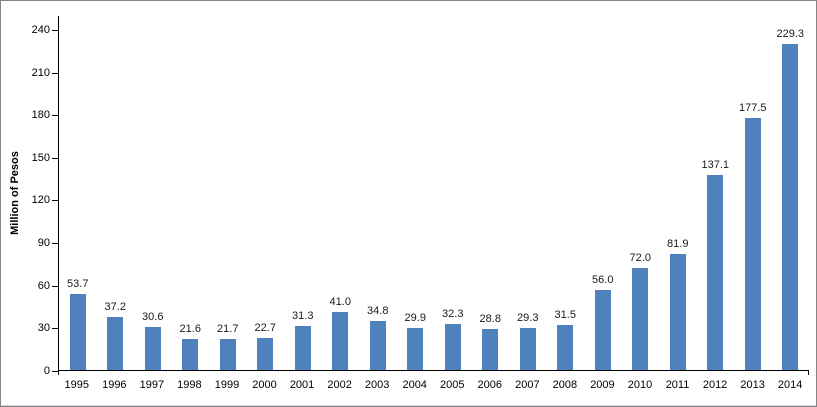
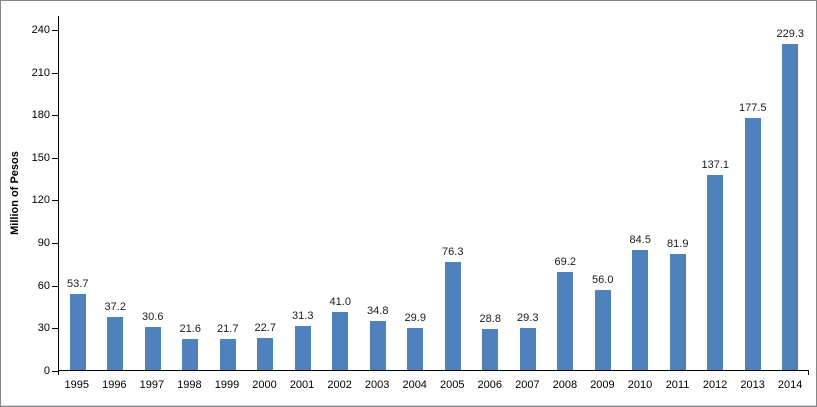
2005: 32.3 -> 76.3
2008: 31.5 -> 69.2
2010: 72.0 -> 84.5
